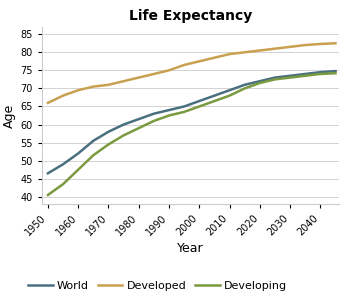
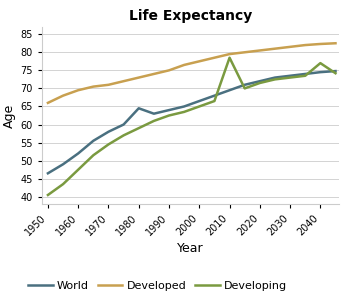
World/1980: 61.5 -> 64.5
Developing/2010: 68.0 -> 78.5
Developing/2040: 74.0 -> 77.0
